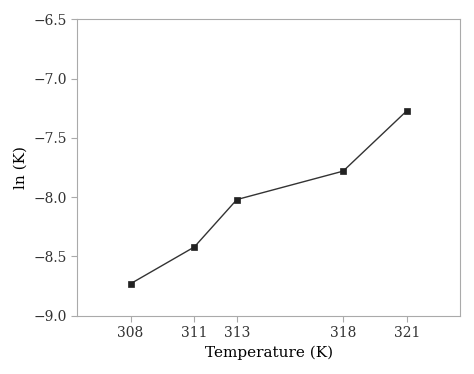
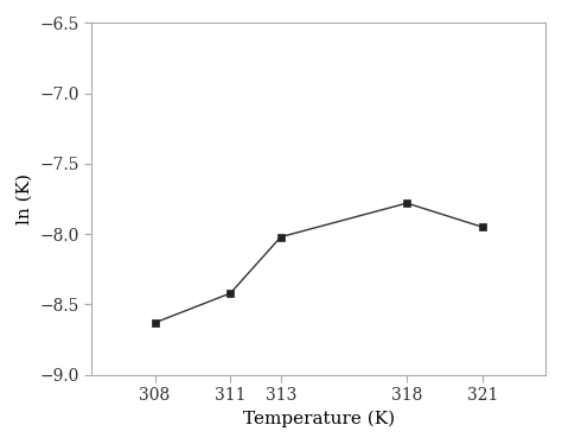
308: -8.73 -> -8.63
321: -7.27 -> -7.95
